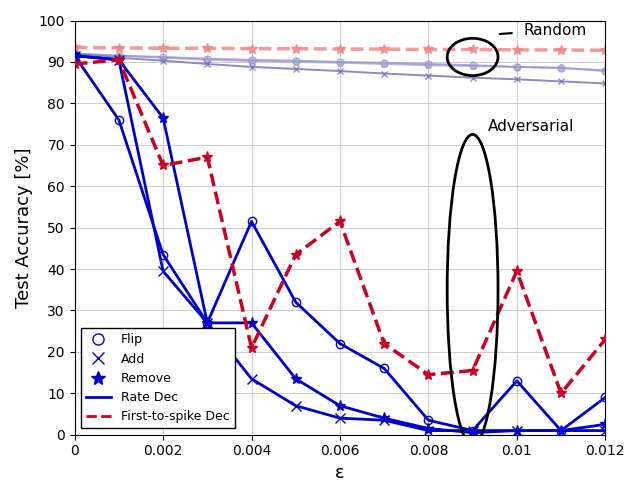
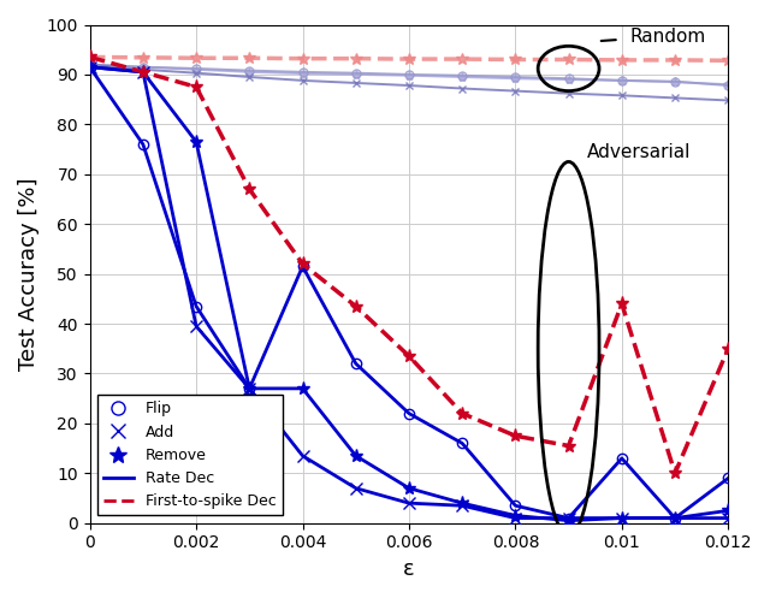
First-to-spike Dec/0: 89.5 -> 93.5
First-to-spike Dec/0.002: 65.0 -> 87.5
First-to-spike Dec/0.004: 21.0 -> 52.0
First-to-spike Dec/0.006: 51.5 -> 33.5
First-to-spike Dec/0.008: 14.5 -> 17.5
First-to-spike Dec/0.01: 39.5 -> 44.0
First-to-spike Dec/0.012: 23.0 -> 35.0
